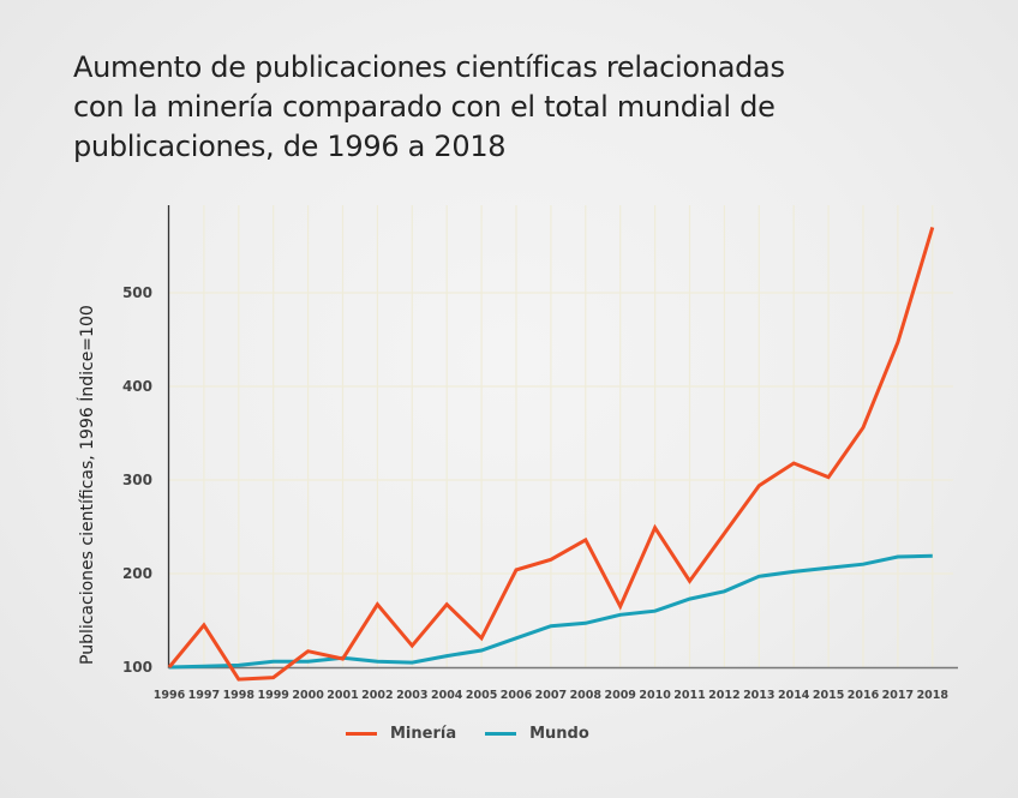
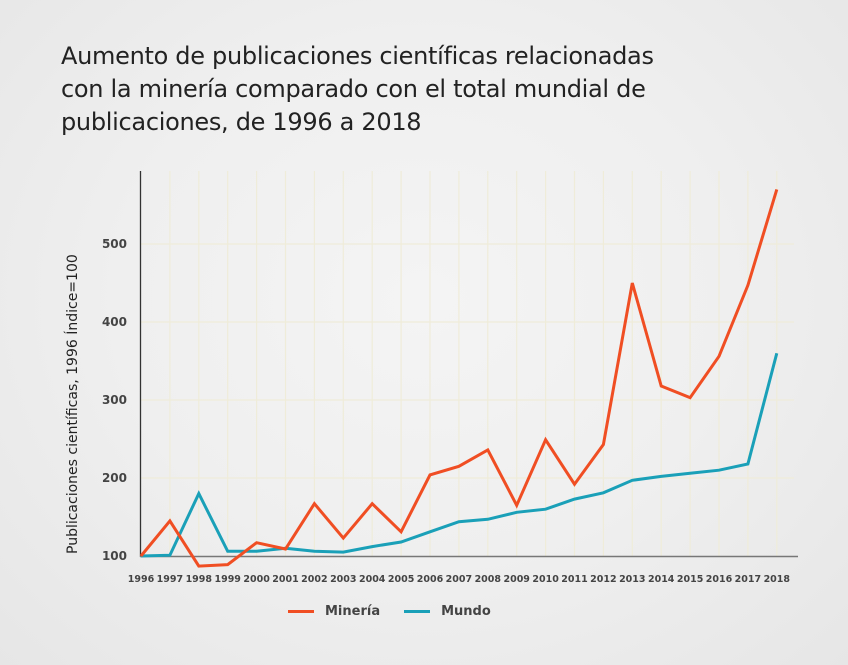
Mundo/1998: 100 -> 180
Minería/2013: 290 -> 450
Mundo/2018: 220 -> 360
